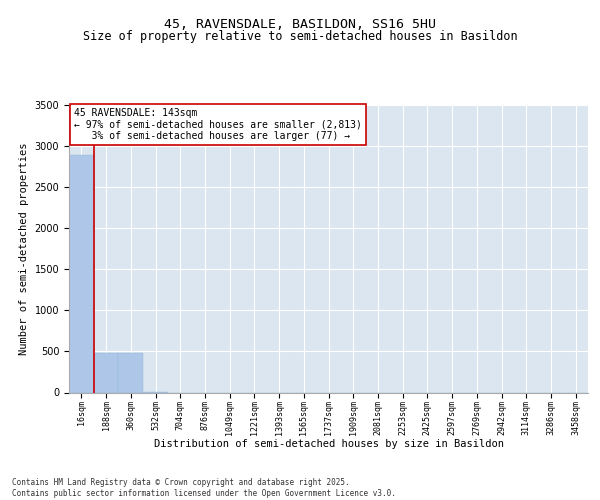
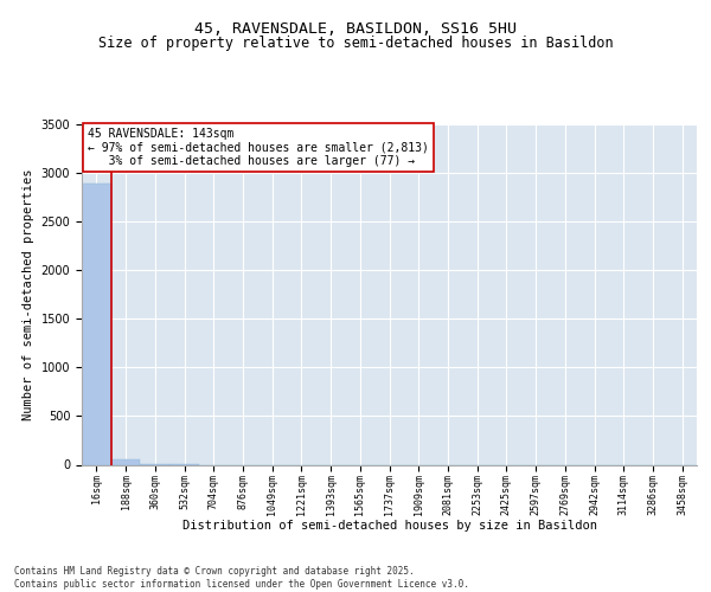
188sqm: 480 -> 50
360sqm: 480 -> 0
